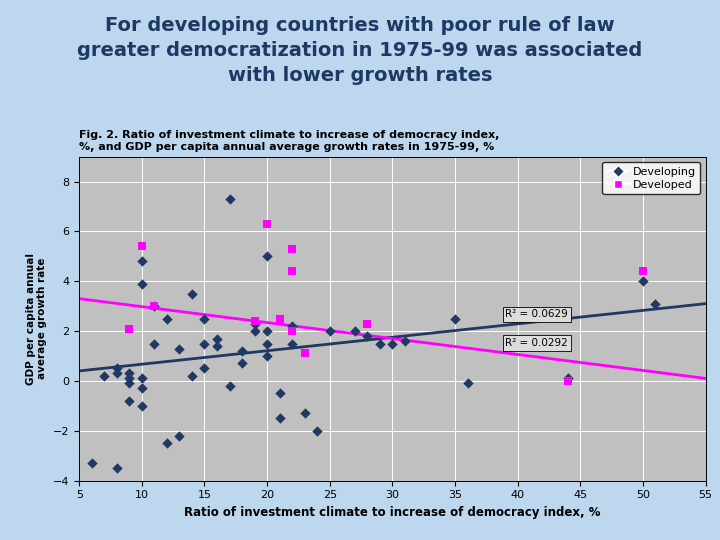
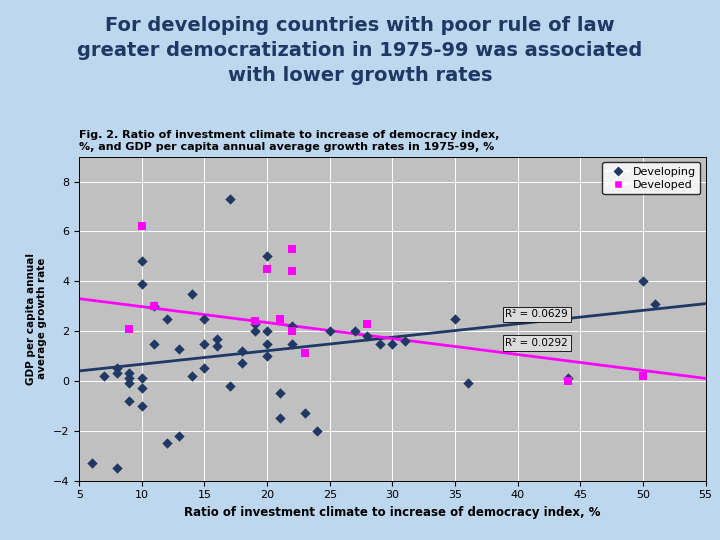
Developed/10: 5.4 -> 6.2
Developed/20: 6.3 -> 4.5
Developed/50: 4.4 -> 0.2
